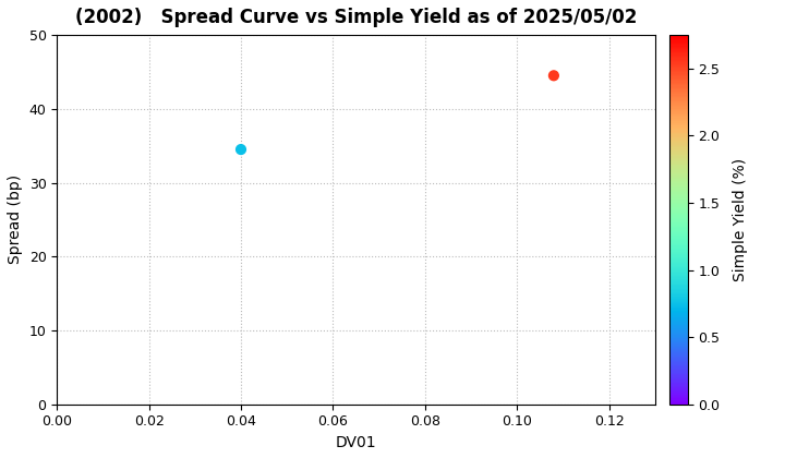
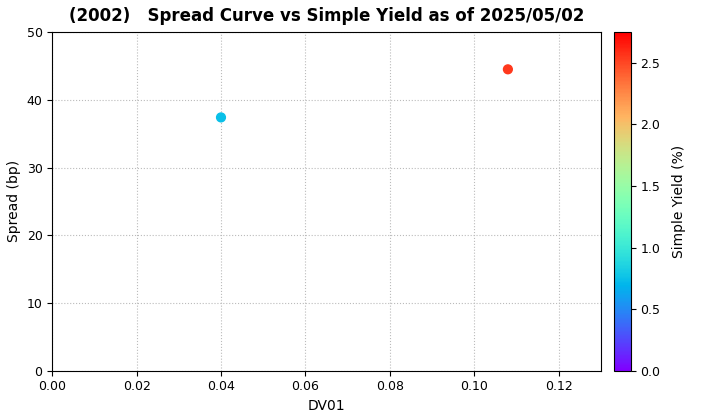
0.04: 34.5 -> 37.4
